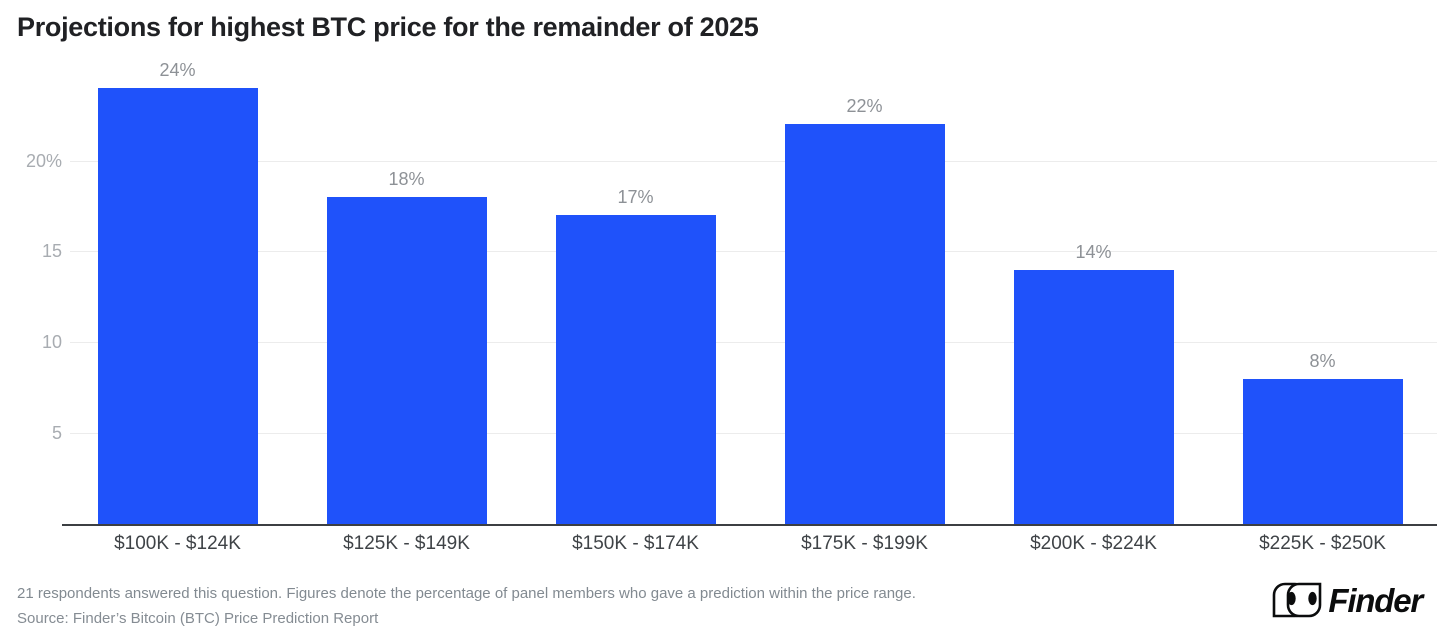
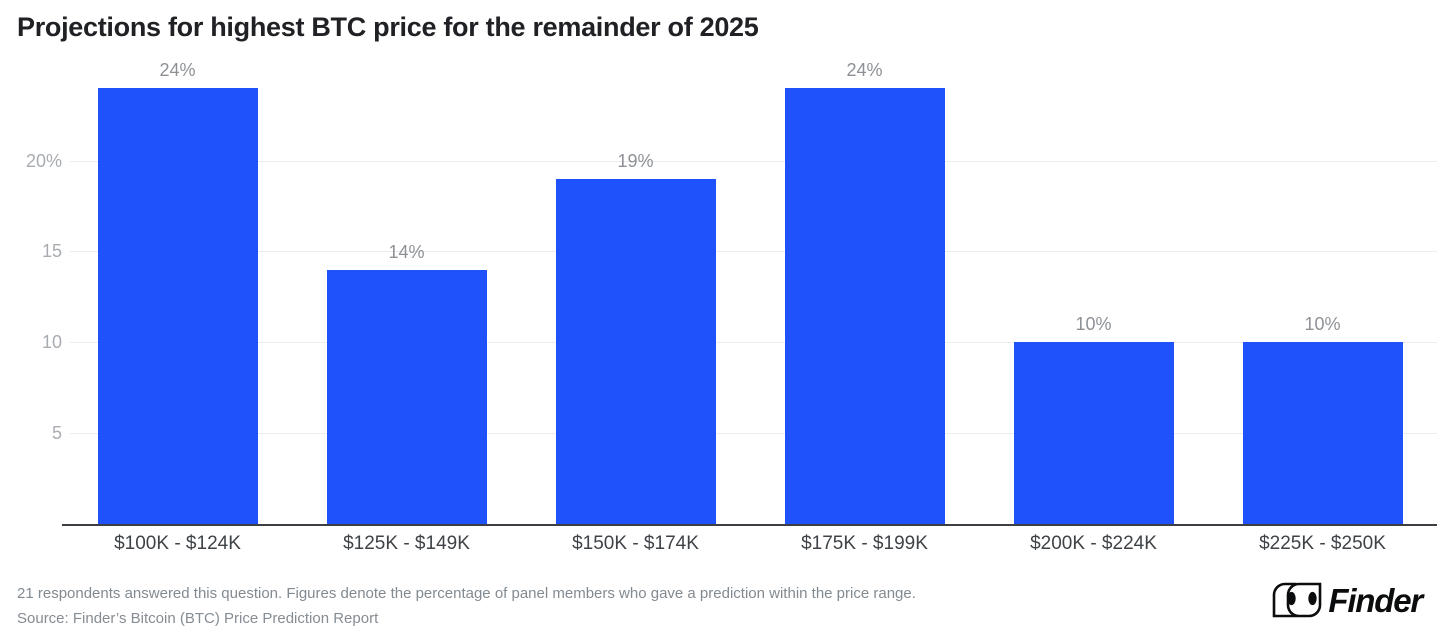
$125K - $149K: 18% -> 14%
$150K - $174K: 17% -> 19%
$175K - $199K: 22% -> 24%
$200K - $224K: 14% -> 10%
$225K - $250K: 8% -> 10%
